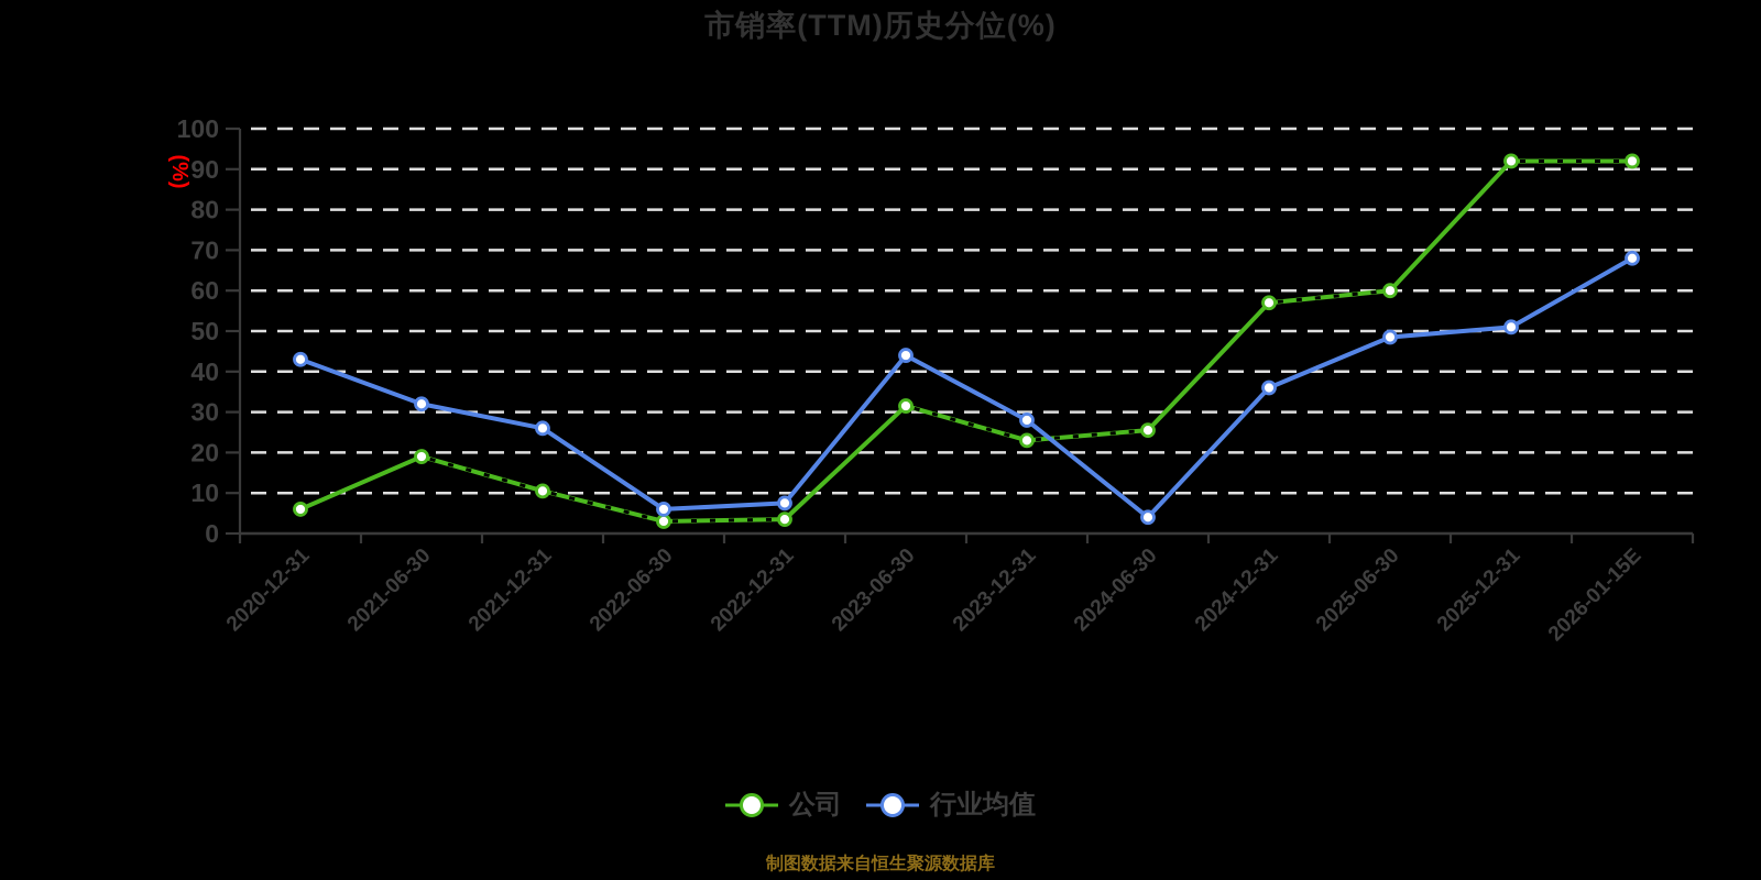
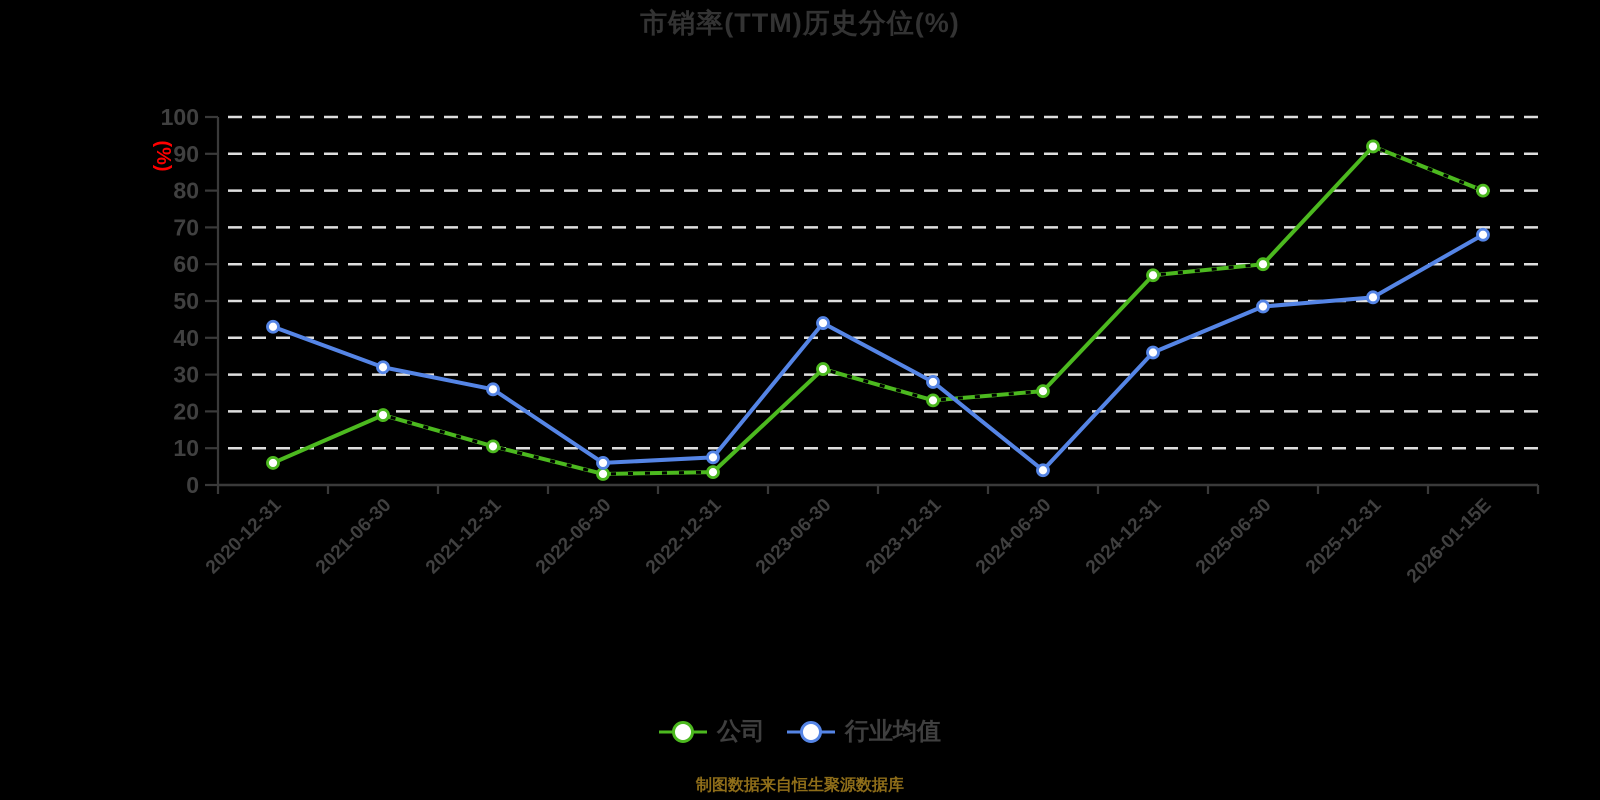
公司/2026-01-15E: 92 -> 80
